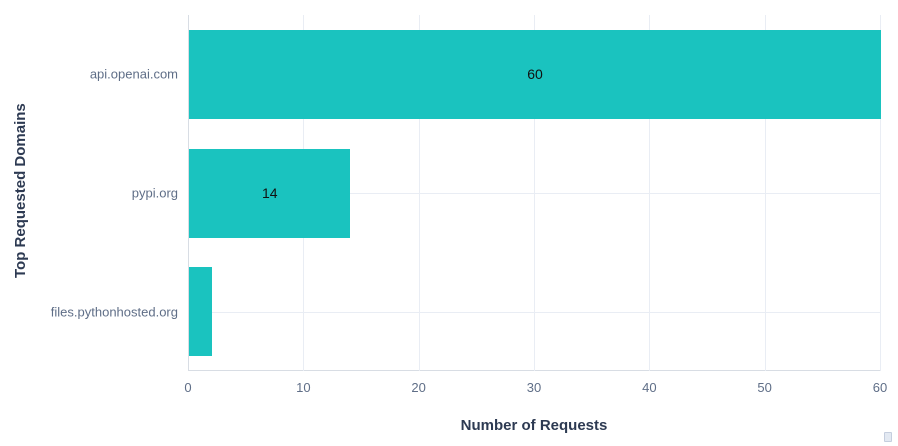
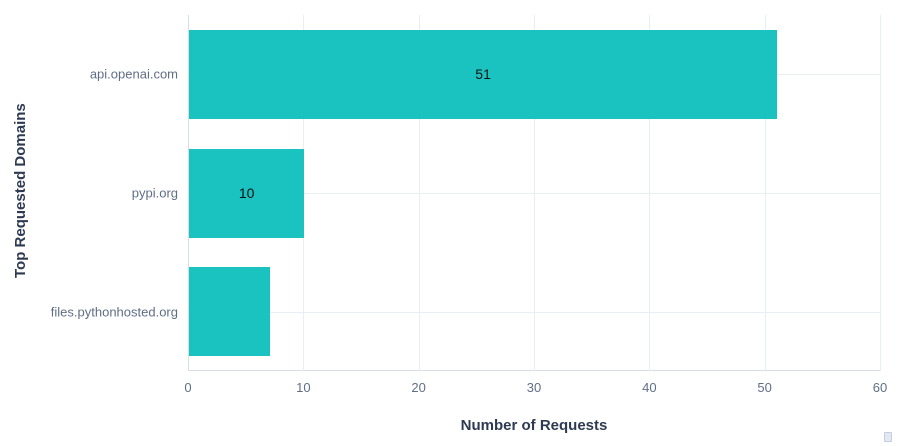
api.openai.com: 60 -> 51
pypi.org: 14 -> 10
files.pythonhosted.org: 2 -> 7
